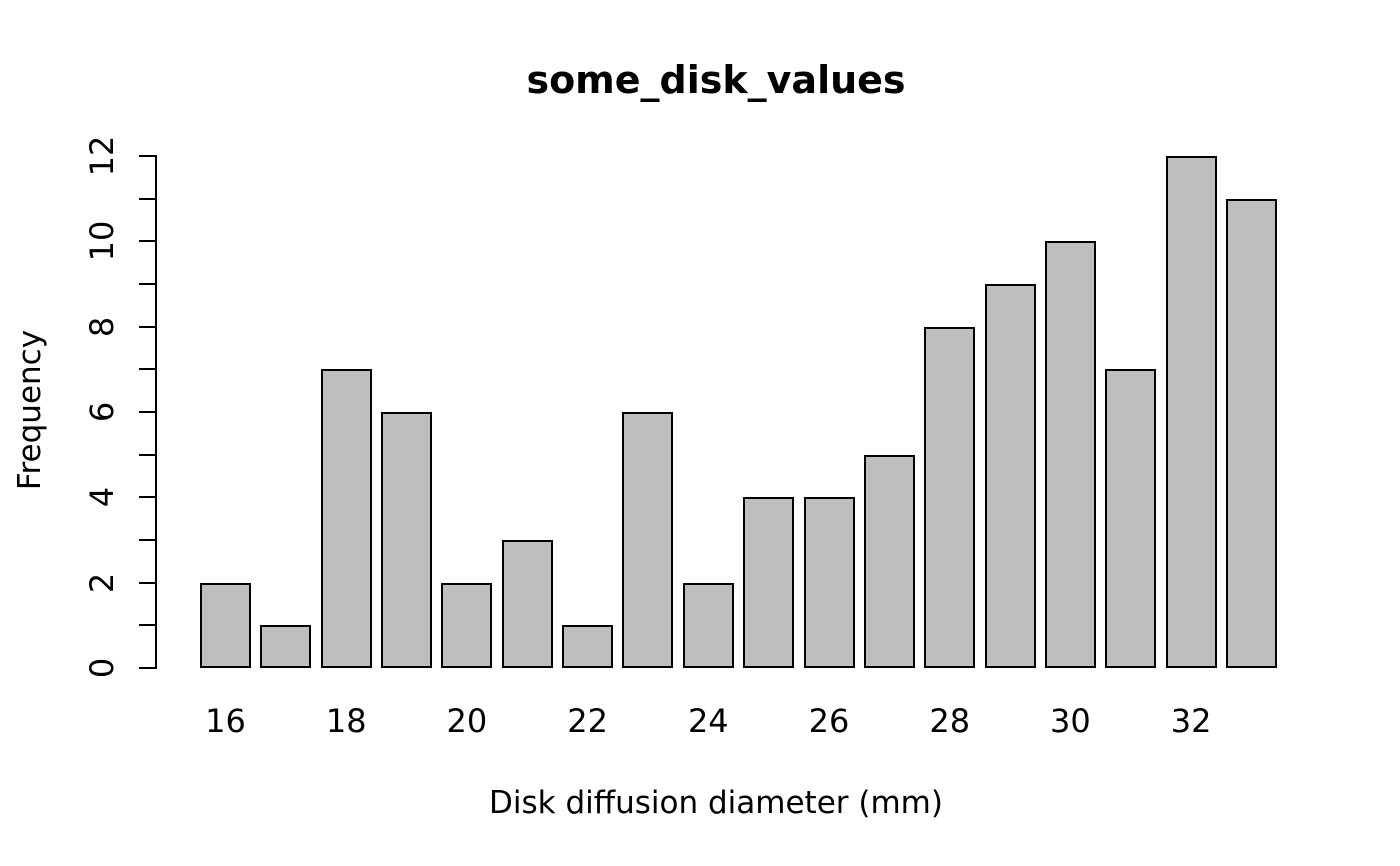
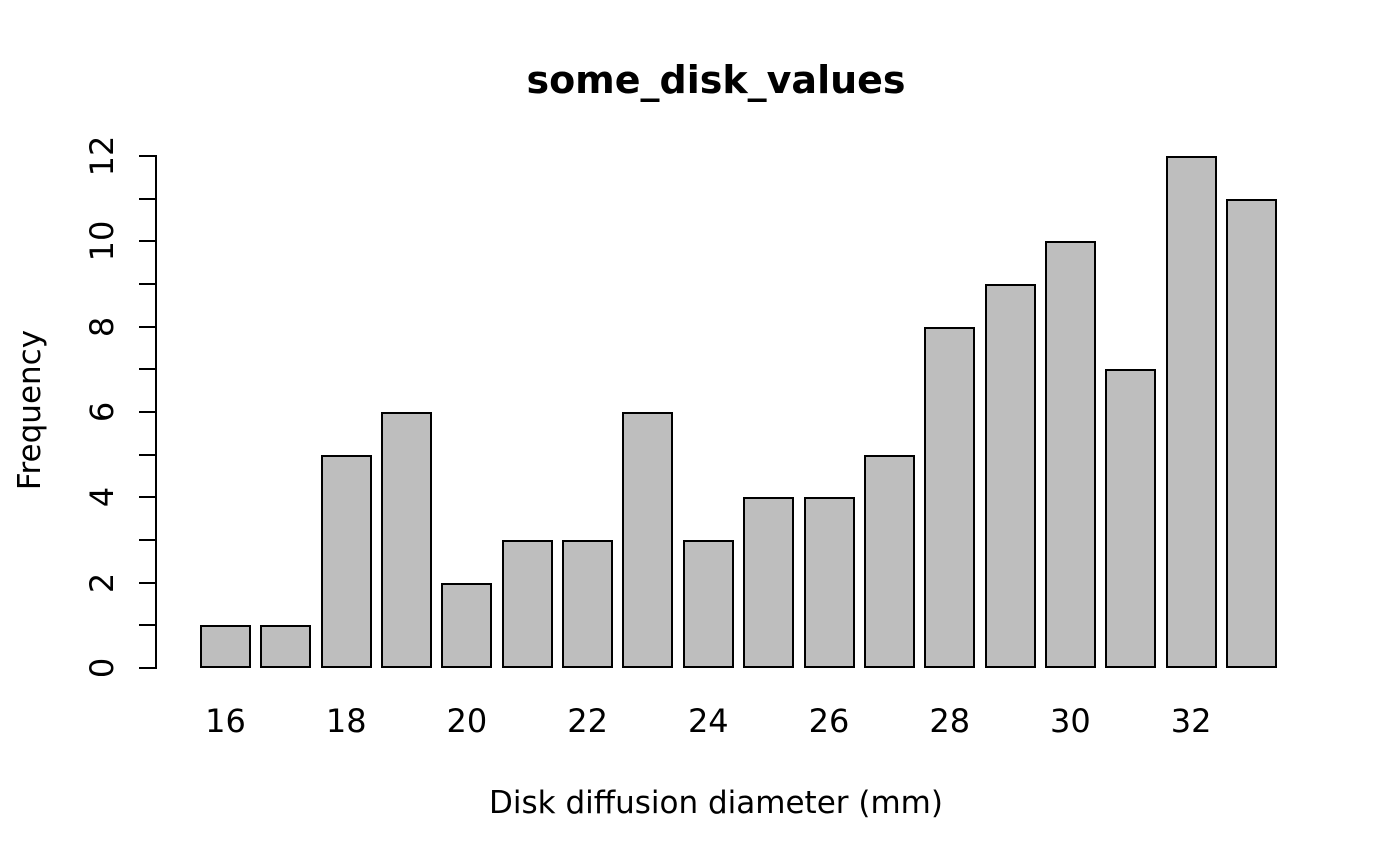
16: 2 -> 1
18: 7 -> 5
22: 1 -> 3
24: 2 -> 3
